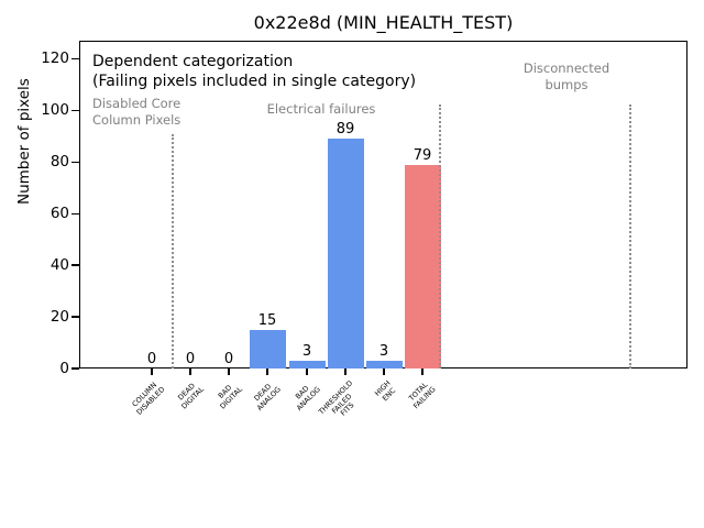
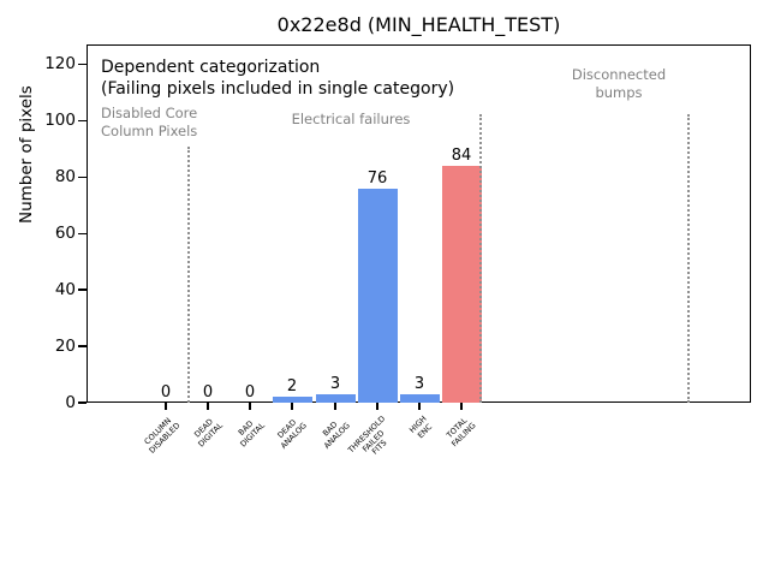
DEAD ANALOG: 15 -> 2
THRESHOLD FAILED FITS: 89 -> 76
TOTAL FAILING: 79 -> 84
